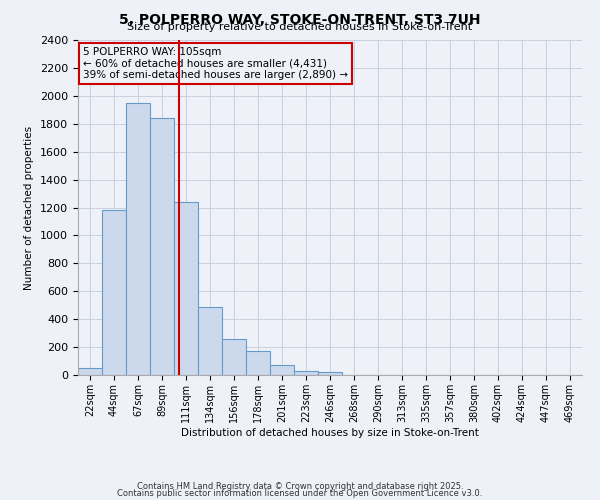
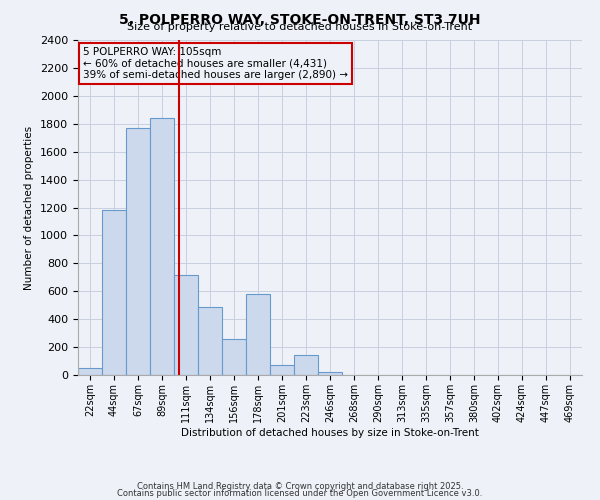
67sqm: 1950 -> 1770
111sqm: 1240 -> 720
178sqm: 170 -> 580
223sqm: 30 -> 140
